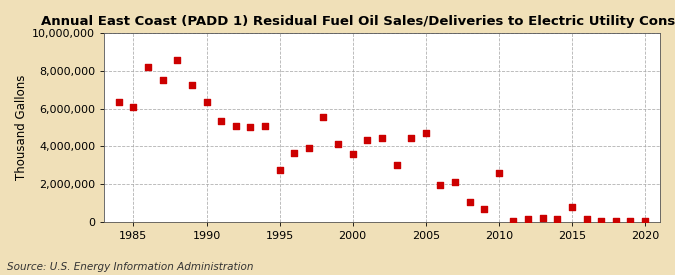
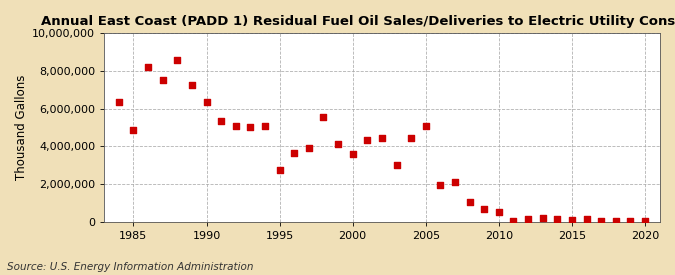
1985: 6,100,000 -> 4,800,000
2005: 4,700,000 -> 5,100,000
2010: 2,600,000 -> 500,000
2015: 800,000 -> 100,000
